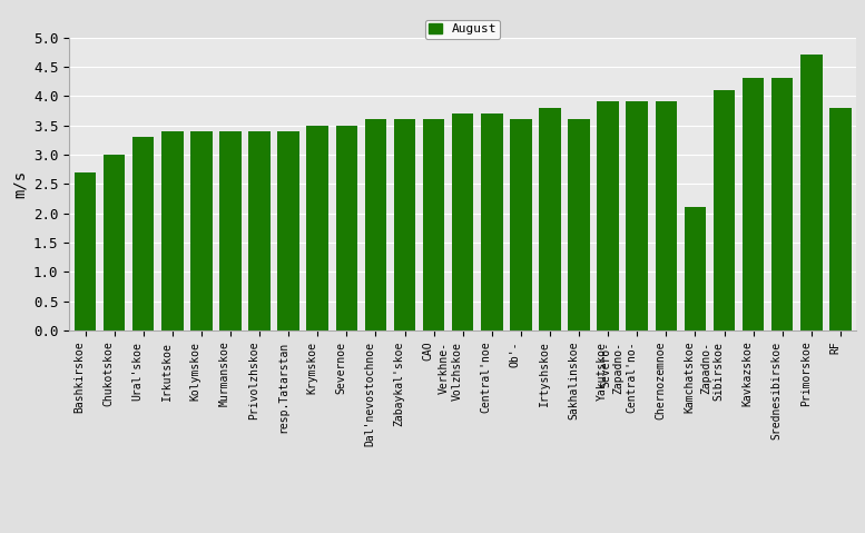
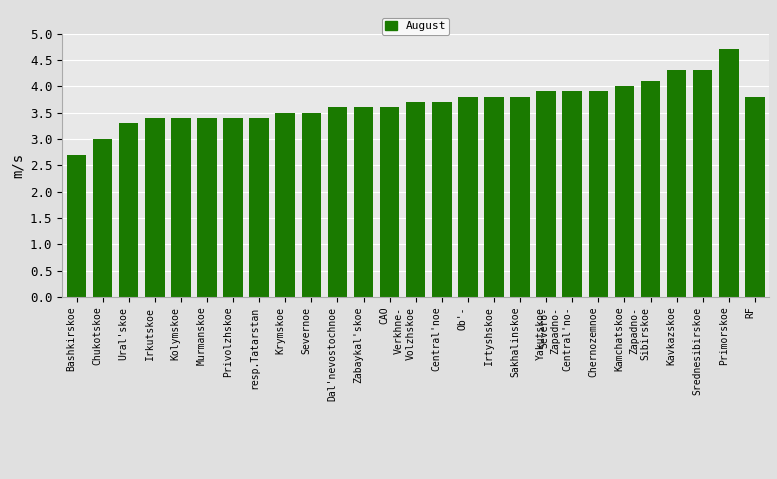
Ob'-: 3.6 -> 3.8
Sakhalinskoe: 3.6 -> 3.8
Kamchatskoe: 2.1 -> 4.0
